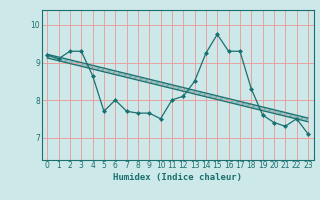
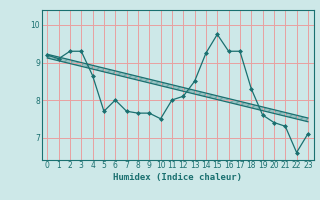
22: 7.50 -> 6.60
